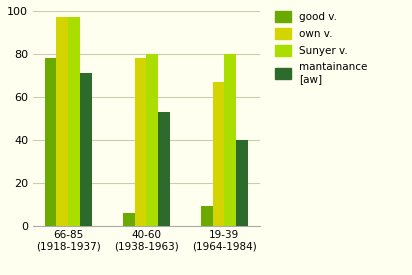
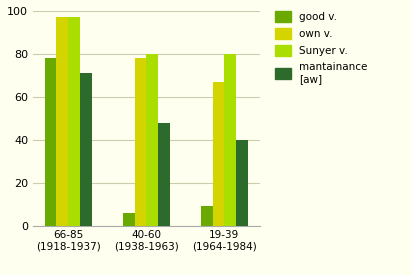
mantainance [aw]/40-60 (1938-1963): 53 -> 48
